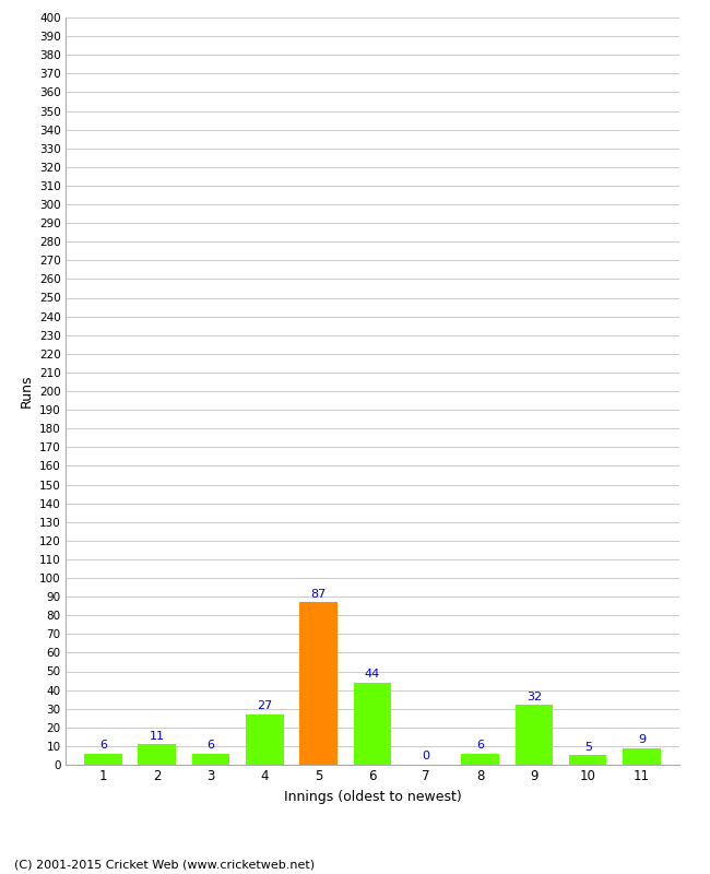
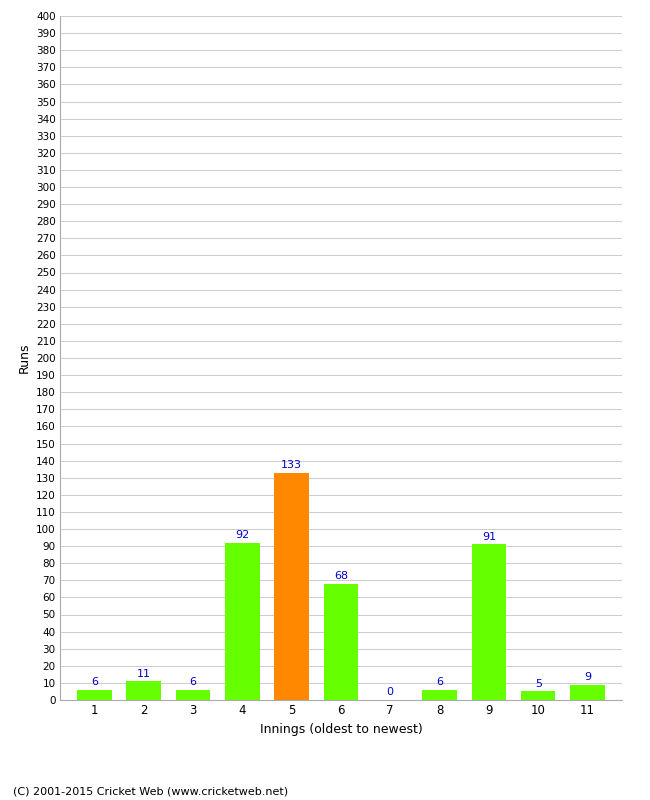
4: 27 -> 92
5: 87 -> 133
6: 44 -> 68
9: 32 -> 91
